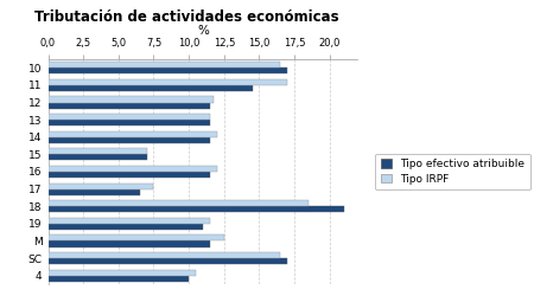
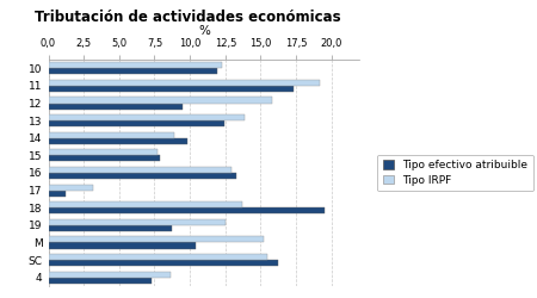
Tipo IRPF/10: 16,5 -> 12,3
Tipo efectivo atribuible/10: 17,0 -> 11,9
Tipo IRPF/11: 17,0 -> 19,2
Tipo efectivo atribuible/11: 14,5 -> 17,3
Tipo IRPF/12: 11,8 -> 15,8
Tipo efectivo atribuible/12: 11,5 -> 9,5
Tipo IRPF/13: 11,5 -> 13,9
Tipo efectivo atribuible/13: 11,5 -> 12,4
Tipo IRPF/14: 12,0 -> 8,9
Tipo efectivo atribuible/14: 11,5 -> 9,8
Tipo IRPF/15: 7,0 -> 7,7
Tipo efectivo atribuible/15: 7,0 -> 7,9
Tipo IRPF/16: 12,0 -> 12,9
Tipo efectivo atribuible/16: 11,5 -> 13,3
Tipo IRPF/17: 7,5 -> 3,2
Tipo efectivo atribuible/17: 6,5 -> 1,2
Tipo IRPF/18: 18,5 -> 13,7
Tipo efectivo atribuible/18: 21,0 -> 19,5
Tipo IRPF/19: 11,5 -> 12,5
Tipo efectivo atribuible/19: 11,0 -> 8,7
Tipo IRPF/M: 12,5 -> 15,2
Tipo efectivo atribuible/M: 11,5 -> 10,4
Tipo IRPF/SC: 16,5 -> 15,5
Tipo efectivo atribuible/SC: 17,0 -> 16,2
Tipo IRPF/4: 10,5 -> 8,6
Tipo efectivo atribuible/4: 10,0 -> 7,3
